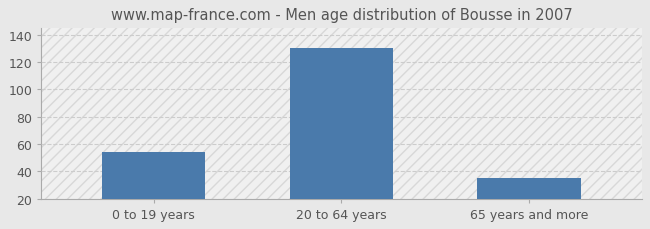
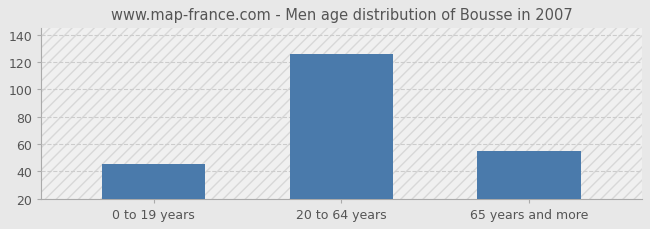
0 to 19 years: 54 -> 45
20 to 64 years: 130 -> 126
65 years and more: 35 -> 55
